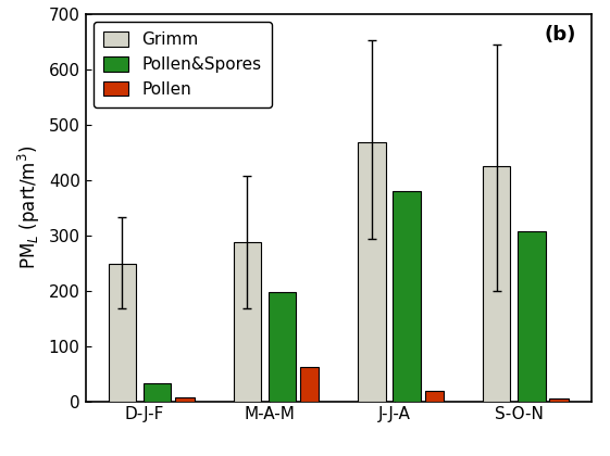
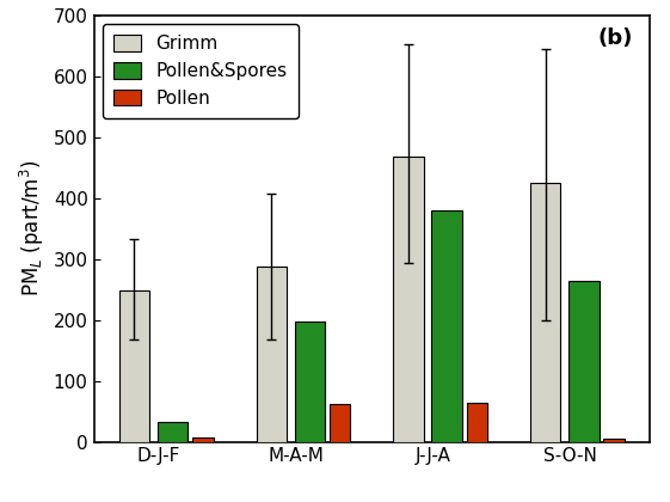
Pollen/J-J-A: 18 -> 64
Pollen&Spores/S-O-N: 308 -> 264
